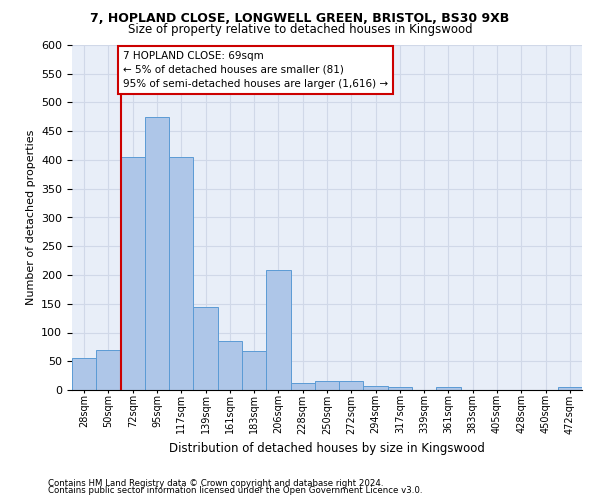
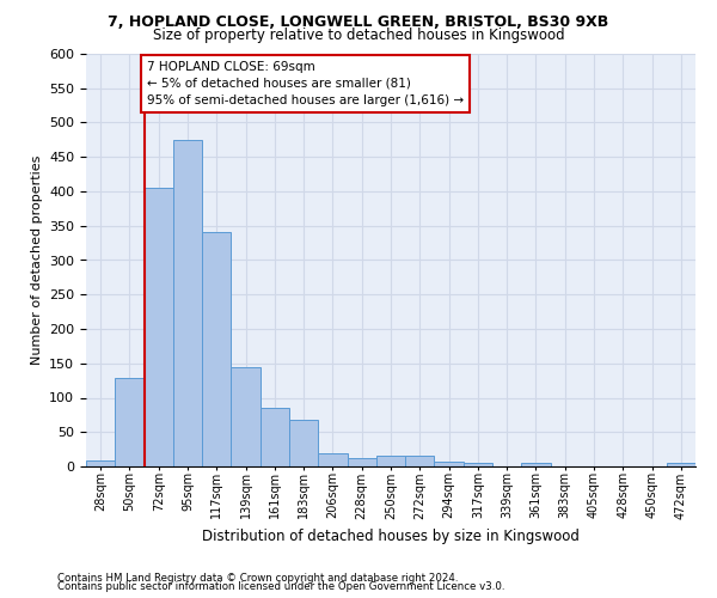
28sqm: 56 -> 9
50sqm: 70 -> 128
117sqm: 406 -> 340
206sqm: 208 -> 20
